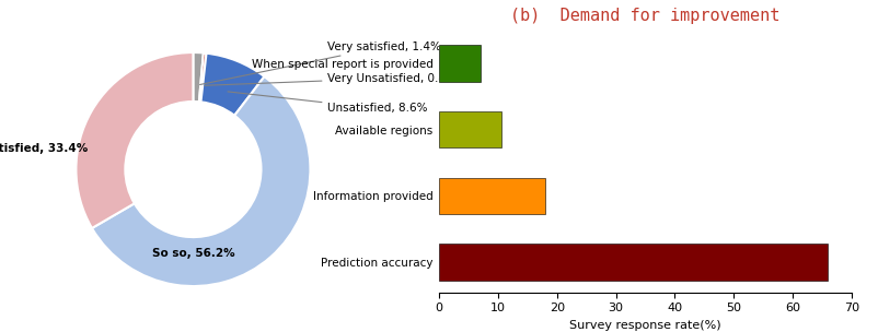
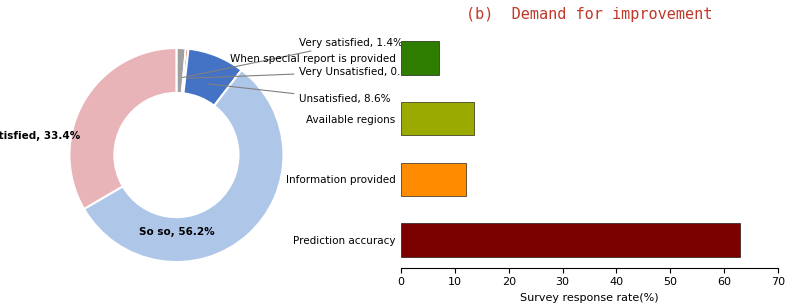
Available regions: 10.5 -> 13.6
Information provided: 18.0 -> 12.0
Prediction accuracy: 66.0 -> 63.0
